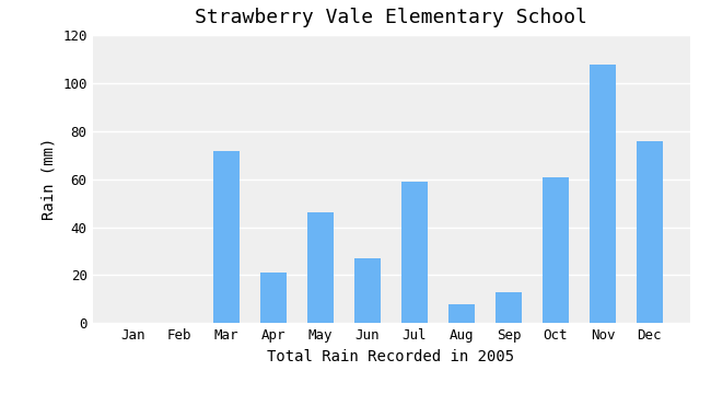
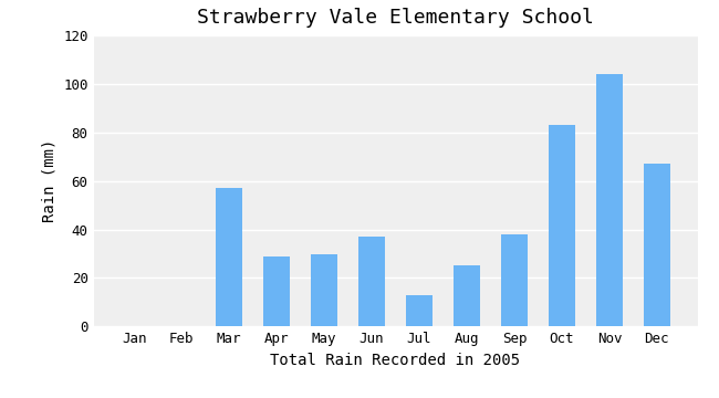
Mar: 72 -> 57
Apr: 21 -> 29
May: 46 -> 30
Jun: 27 -> 37
Jul: 59 -> 13
Aug: 8 -> 25
Sep: 13 -> 38
Oct: 61 -> 83
Nov: 108 -> 104
Dec: 76 -> 67
